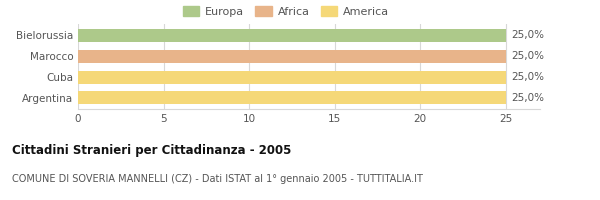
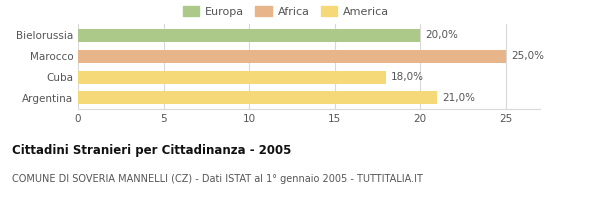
Bielorussia: 25,0% -> 20,0%
Cuba: 25,0% -> 18,0%
Argentina: 25,0% -> 21,0%
